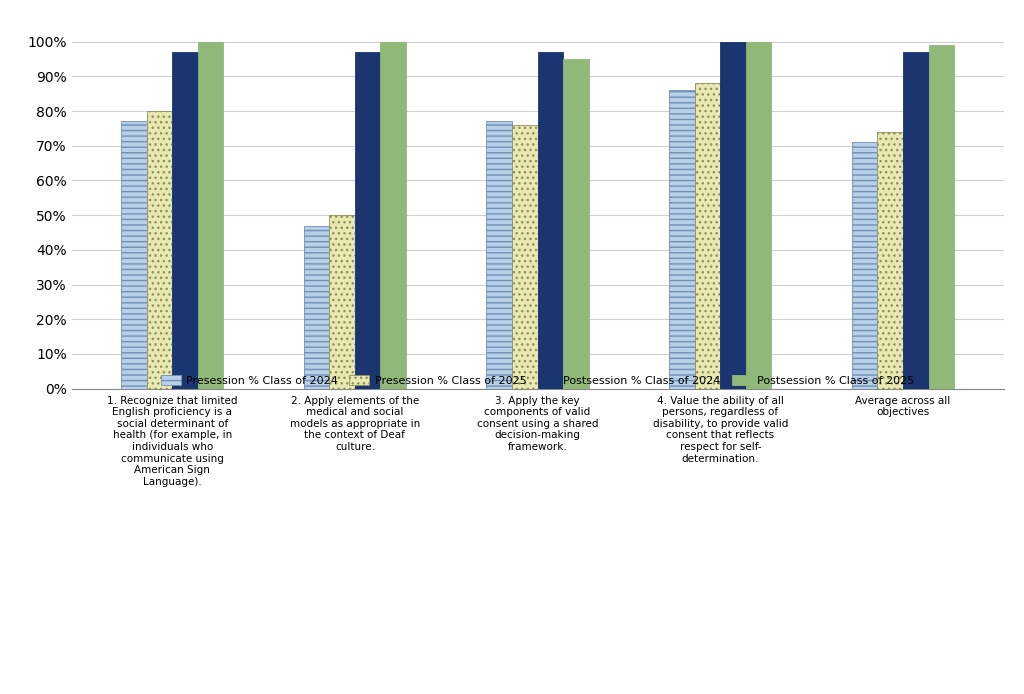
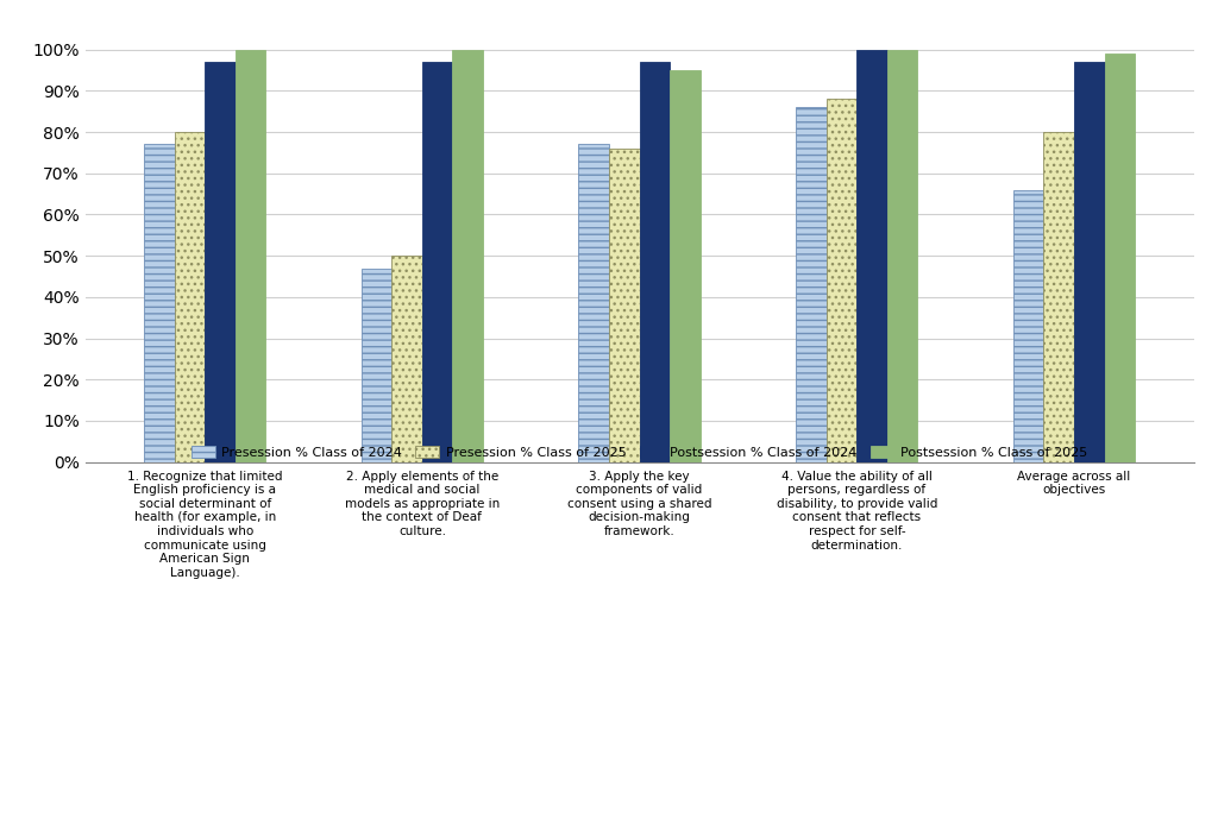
Presession % Class of 2024/Average across all objectives: 71% -> 66%
Presession % Class of 2025/Average across all objectives: 74% -> 80%
